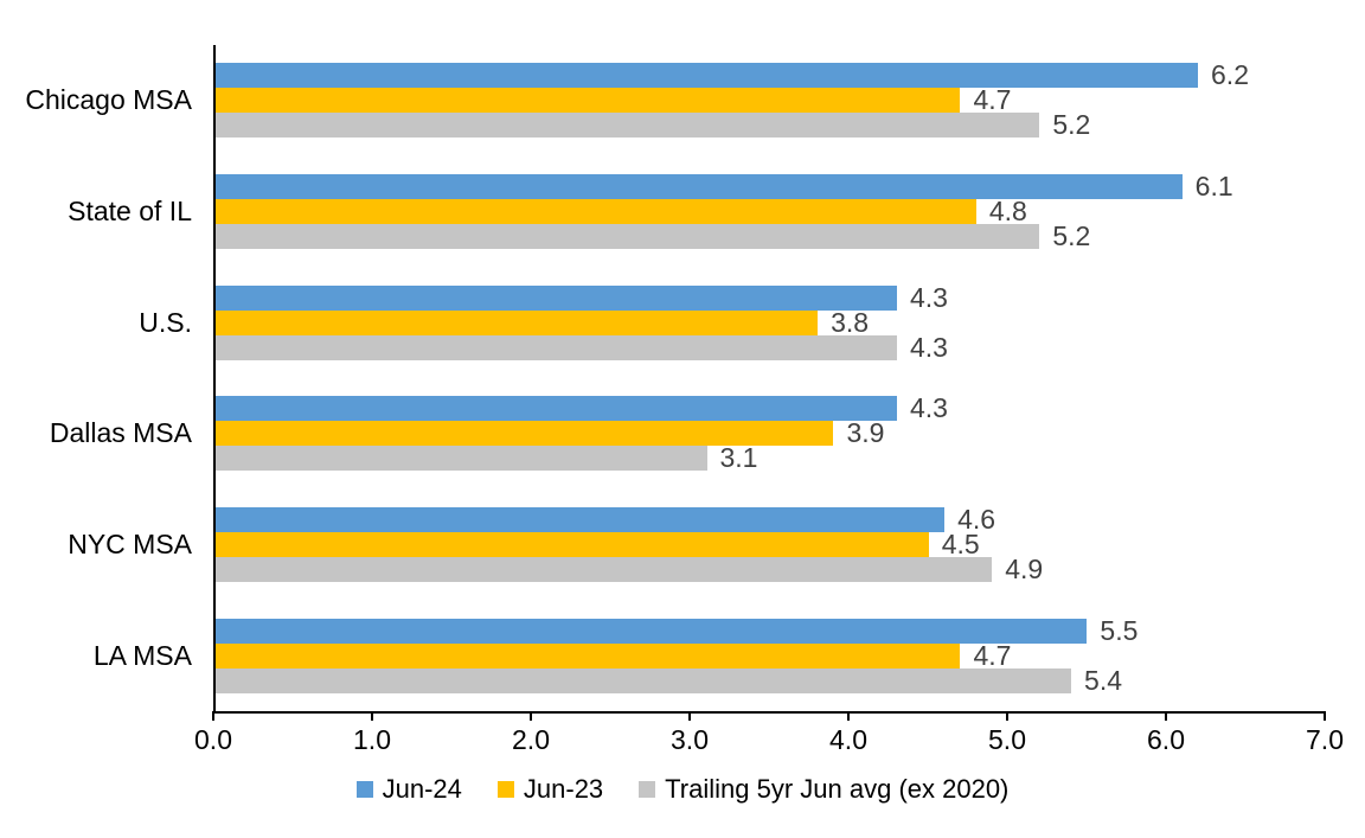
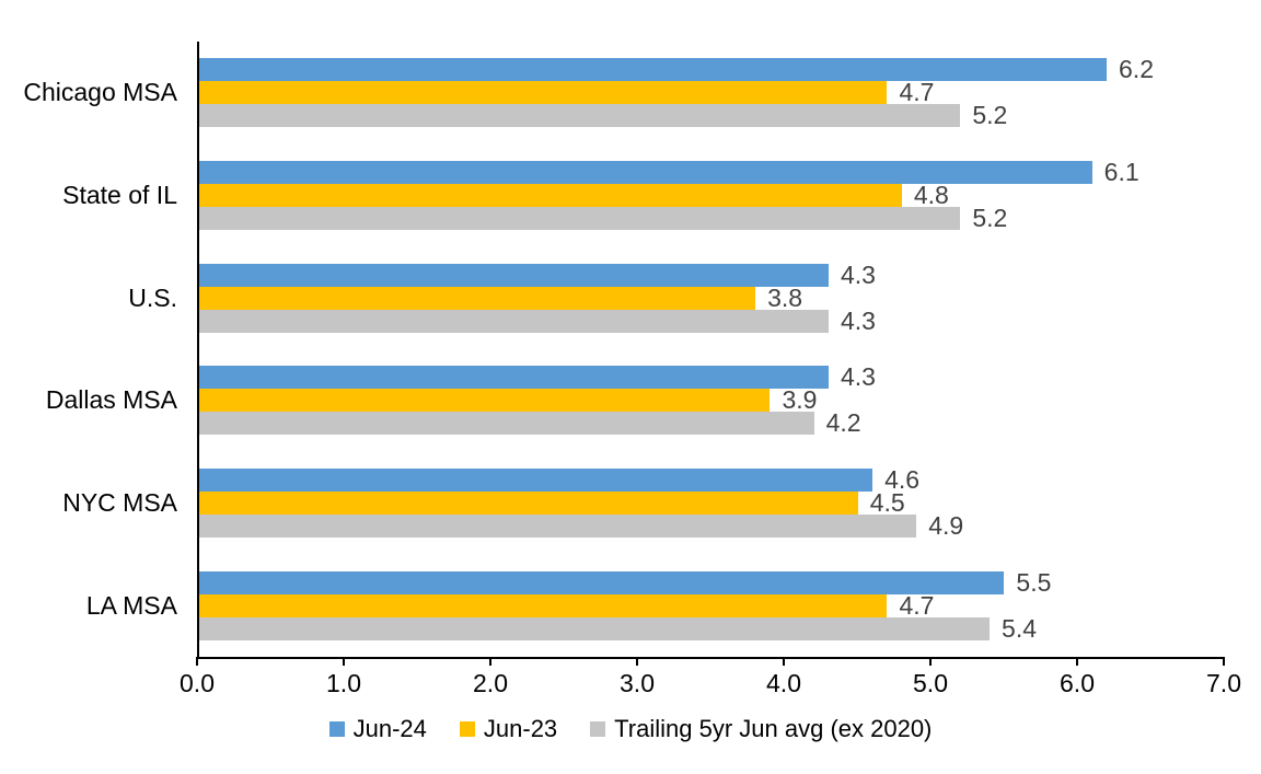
Trailing 5yr Jun avg (ex 2020)/Dallas MSA: 3.1 -> 4.2
